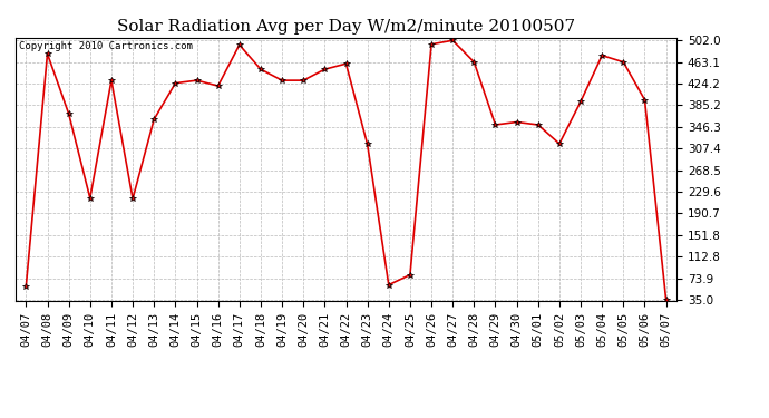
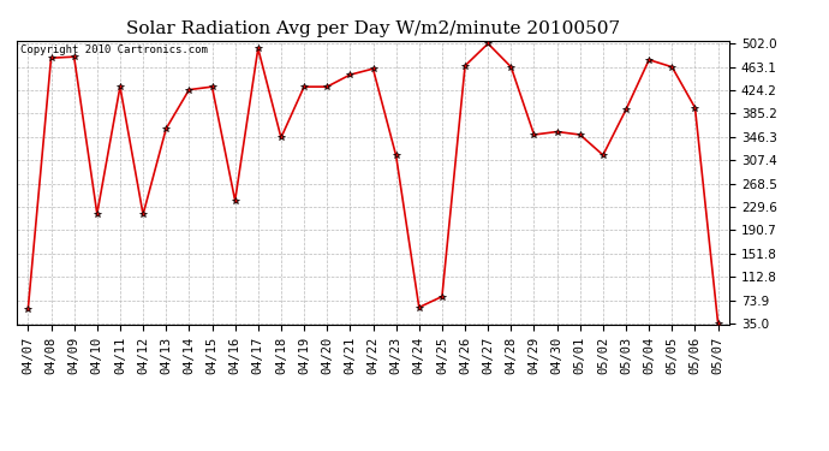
04/09: 370 -> 480
04/16: 420 -> 240
04/18: 450 -> 345
04/26: 495 -> 465
